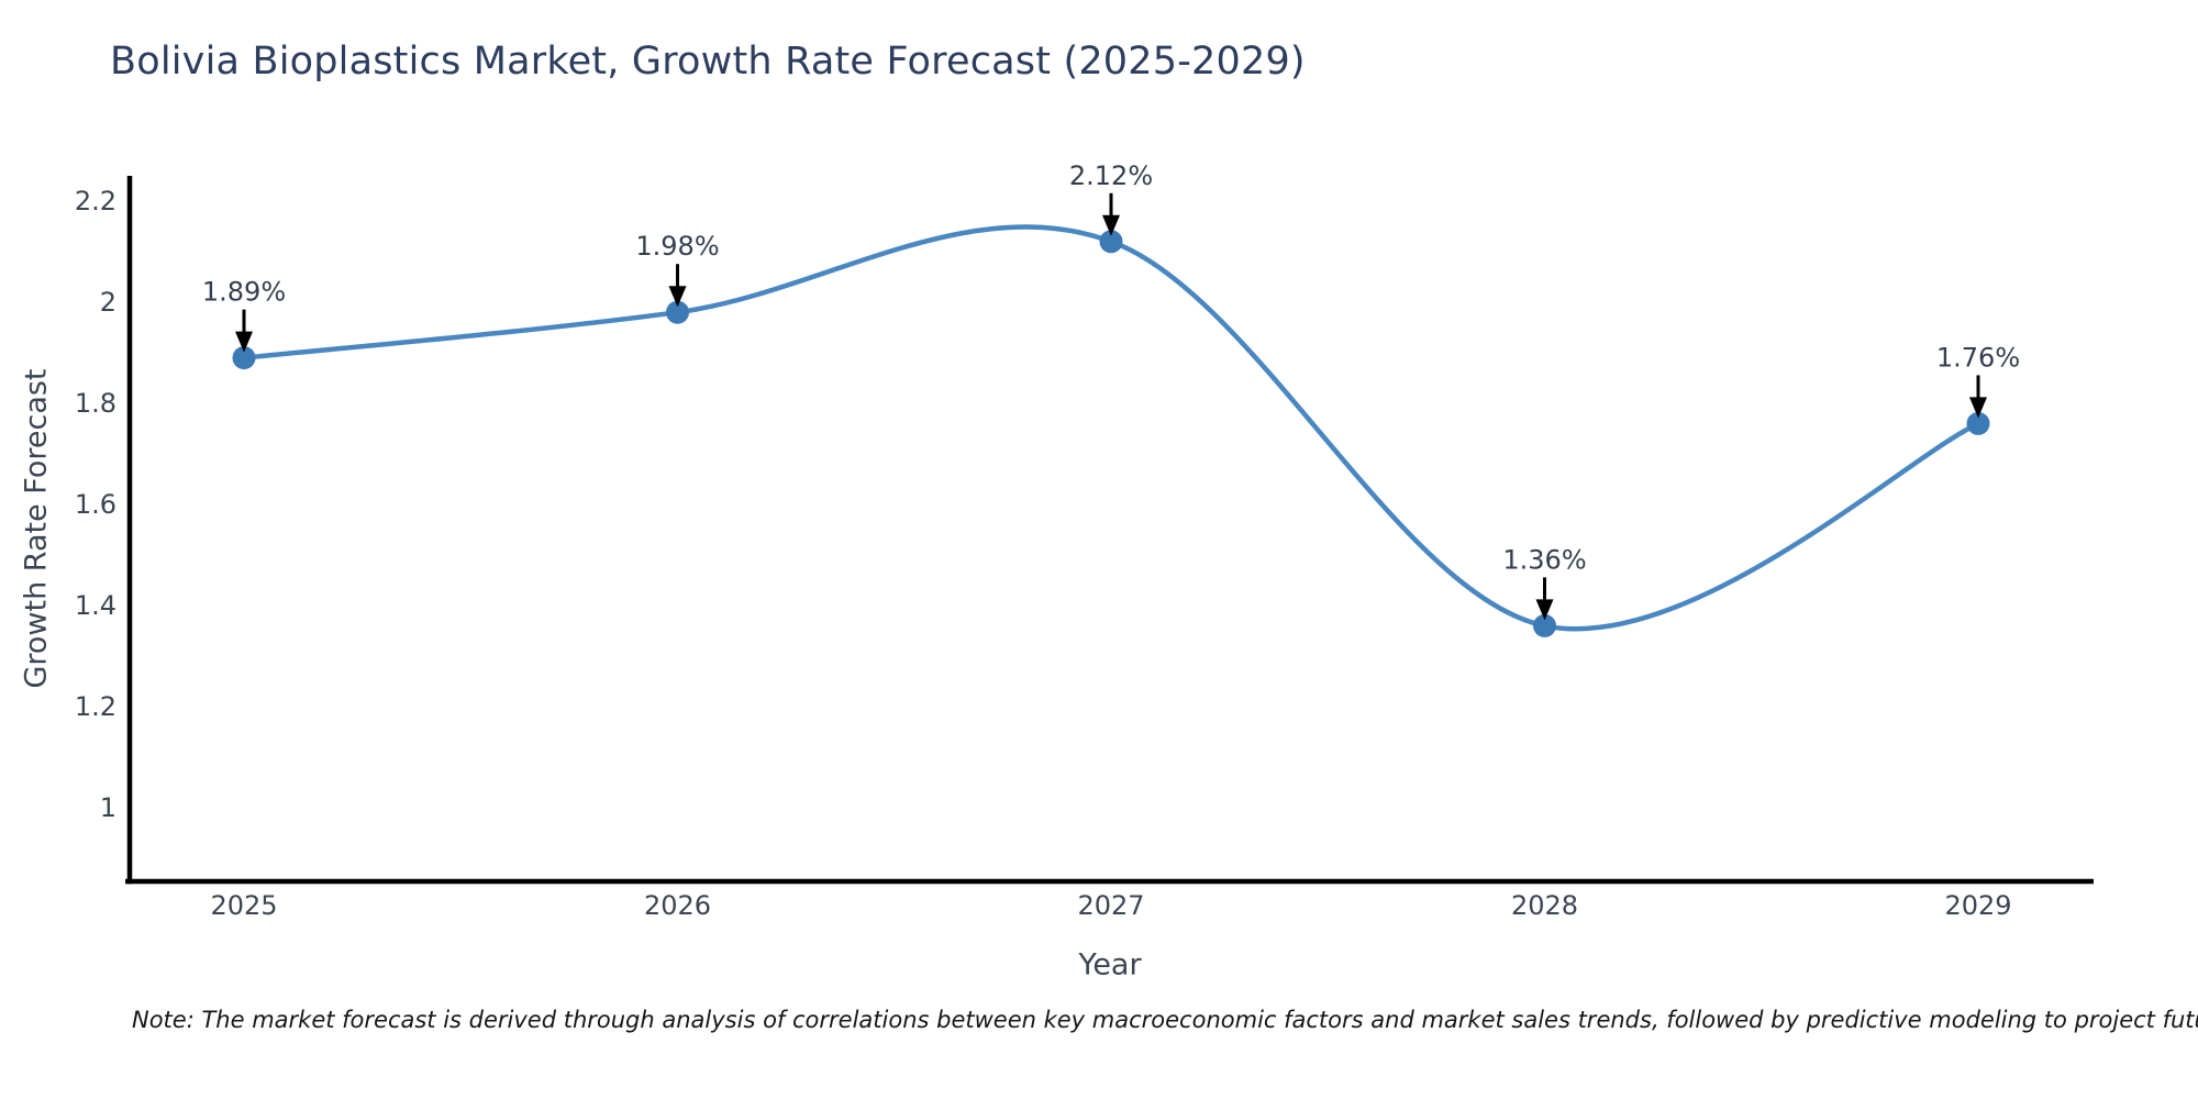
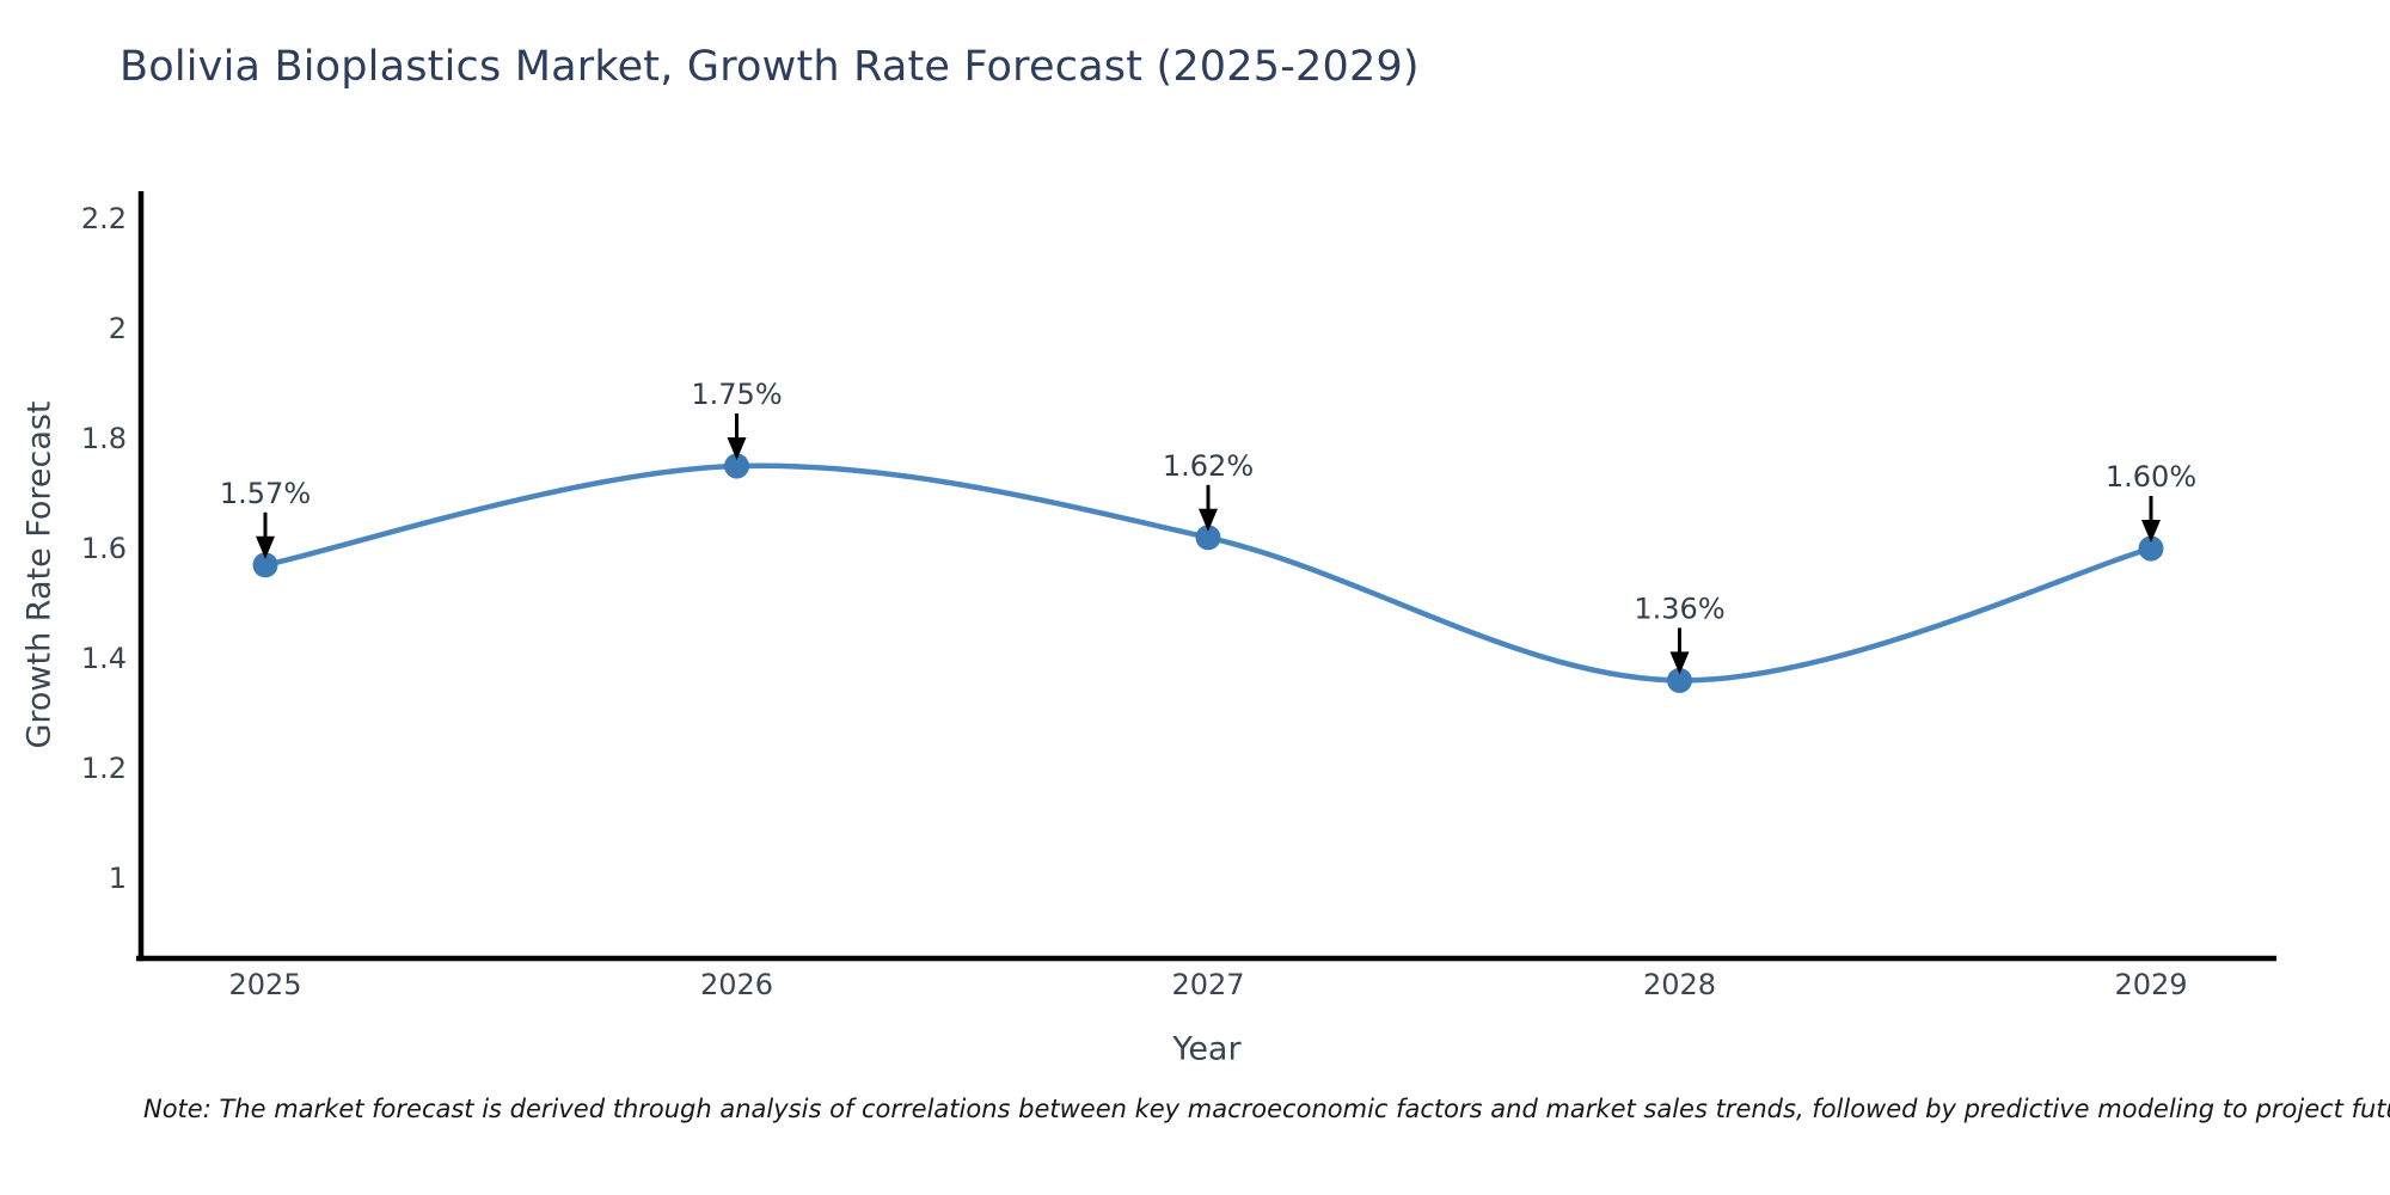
2025: 1.89% -> 1.57%
2026: 1.98% -> 1.75%
2027: 2.12% -> 1.62%
2029: 1.76% -> 1.60%
